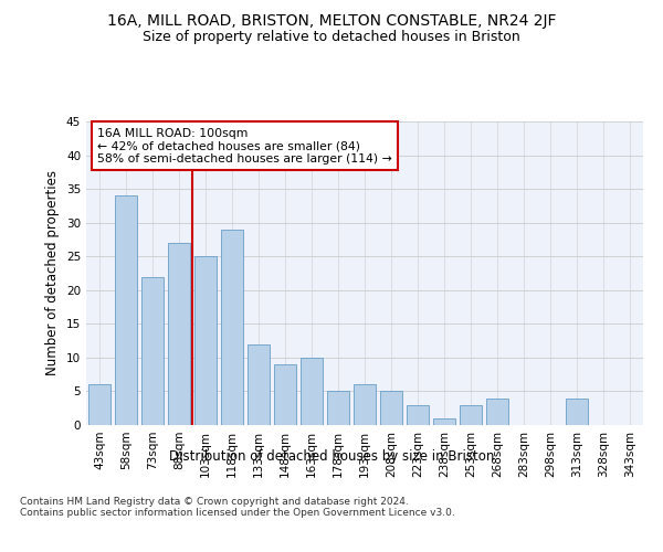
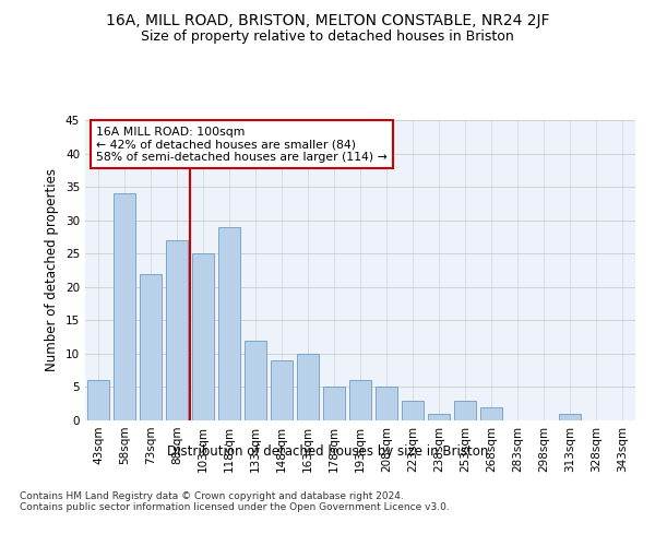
268sqm: 4 -> 2
313sqm: 4 -> 1
